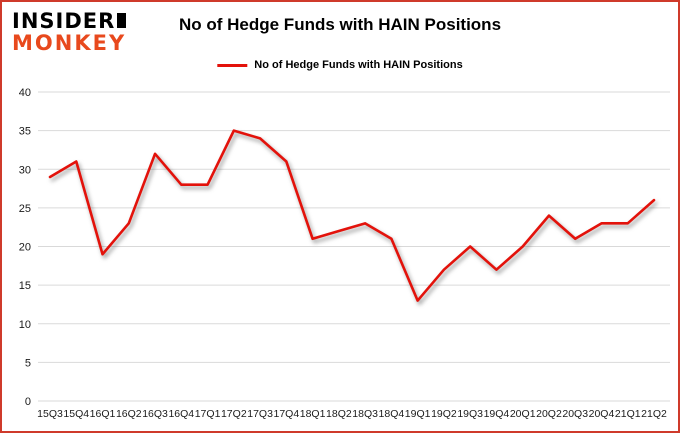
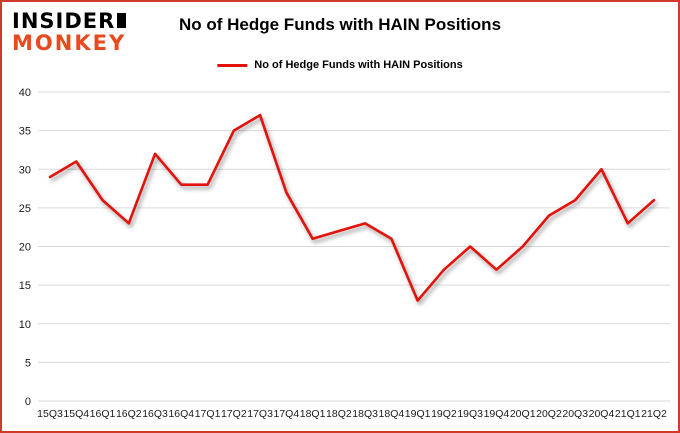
16Q1: 19 -> 26
17Q3: 34 -> 37
17Q4: 31 -> 27
20Q3: 21 -> 26
20Q4: 23 -> 30
